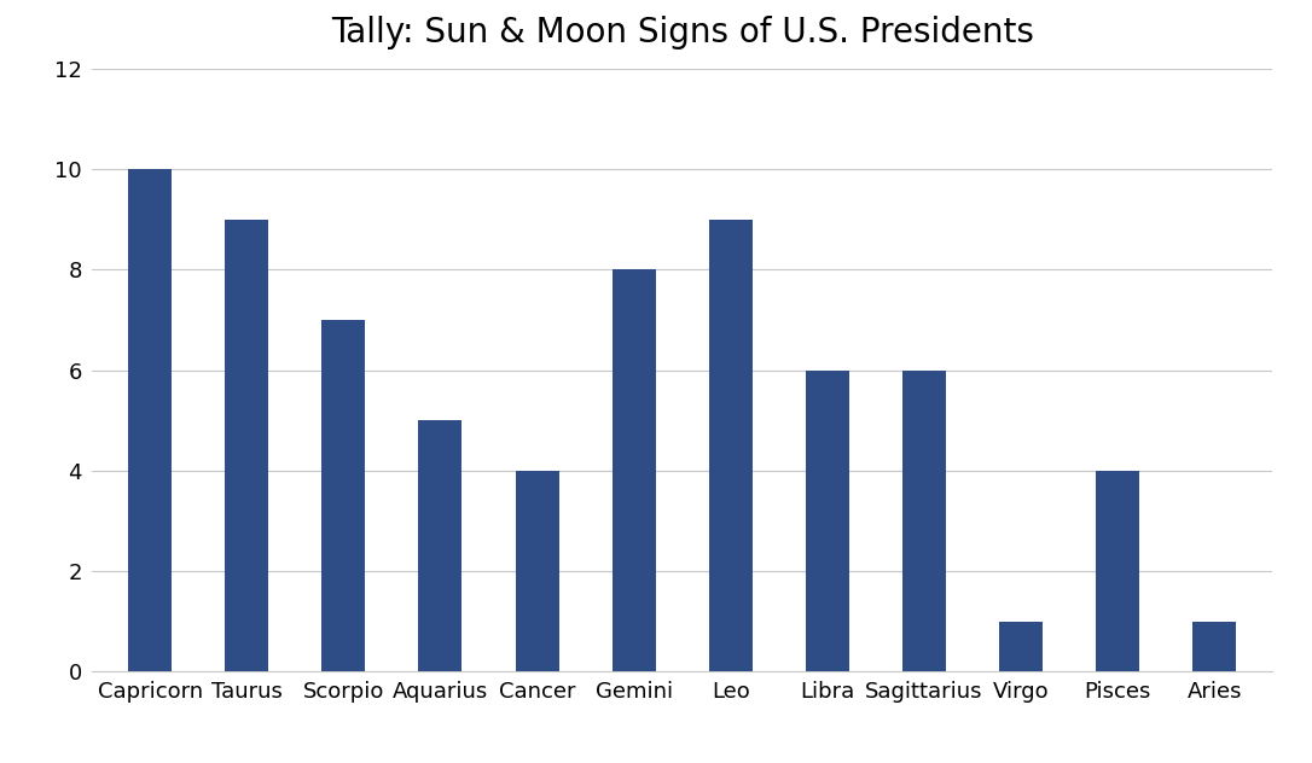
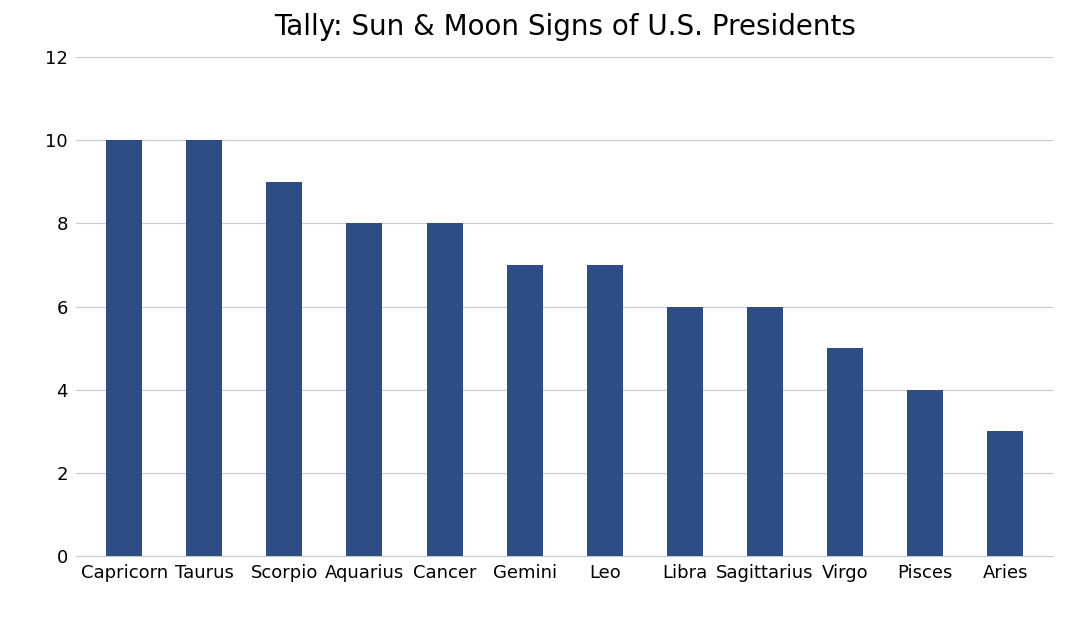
Taurus: 9 -> 10
Scorpio: 7 -> 9
Aquarius: 5 -> 8
Cancer: 4 -> 8
Gemini: 8 -> 7
Leo: 9 -> 7
Virgo: 1 -> 5
Aries: 1 -> 3
